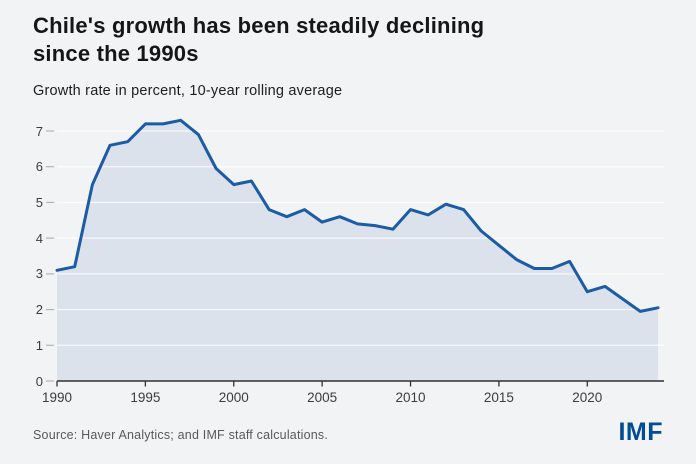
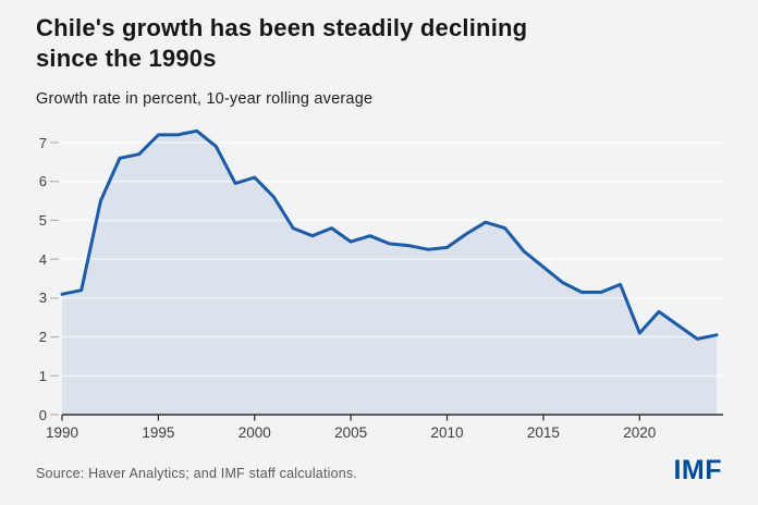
2000: 5.5 -> 6.1
2010: 4.8 -> 4.3
2020: 2.5 -> 2.1
